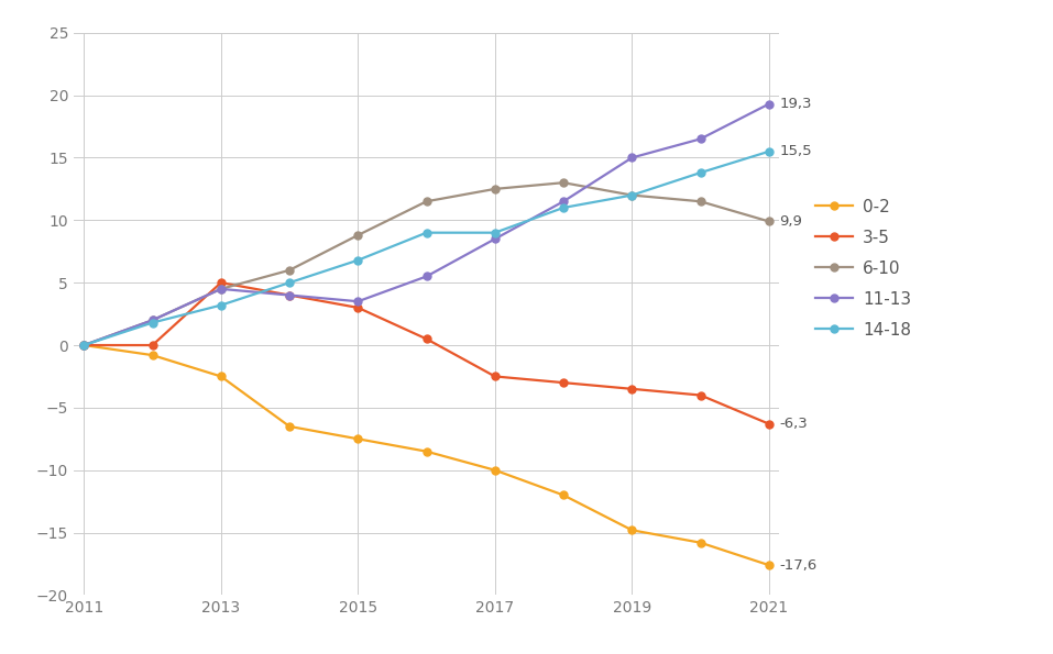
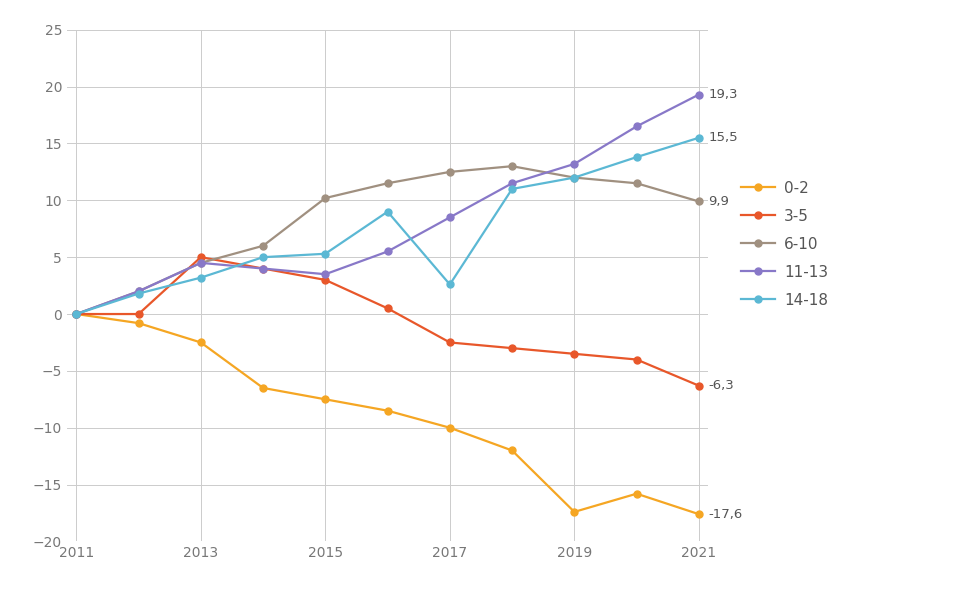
6-10/2015: 8.8 -> 10.2
14-18/2015: 6.8 -> 5.3
14-18/2017: 9.0 -> 2.6
0-2/2019: -14.8 -> -17.4
11-13/2019: 15.0 -> 13.2
